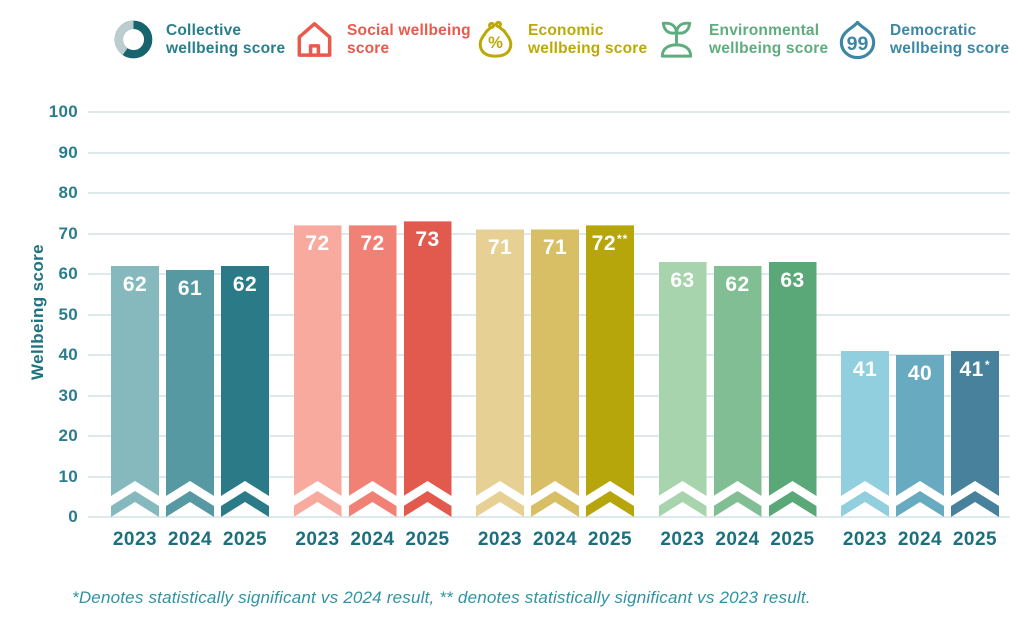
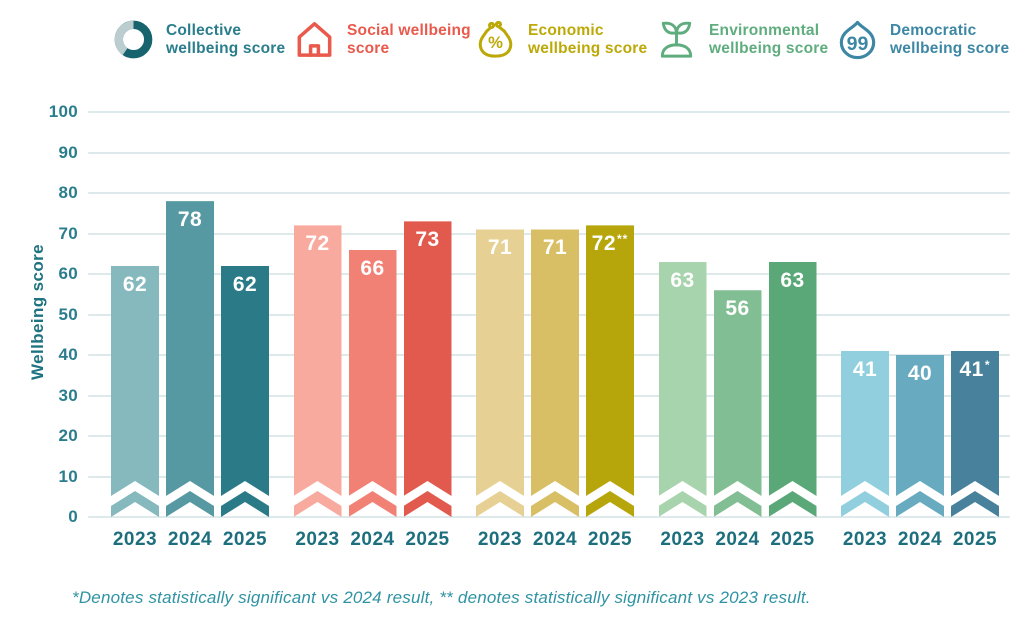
Collective wellbeing score/2024: 61 -> 78
Social wellbeing score/2024: 72 -> 66
Environmental wellbeing score/2024: 62 -> 56
